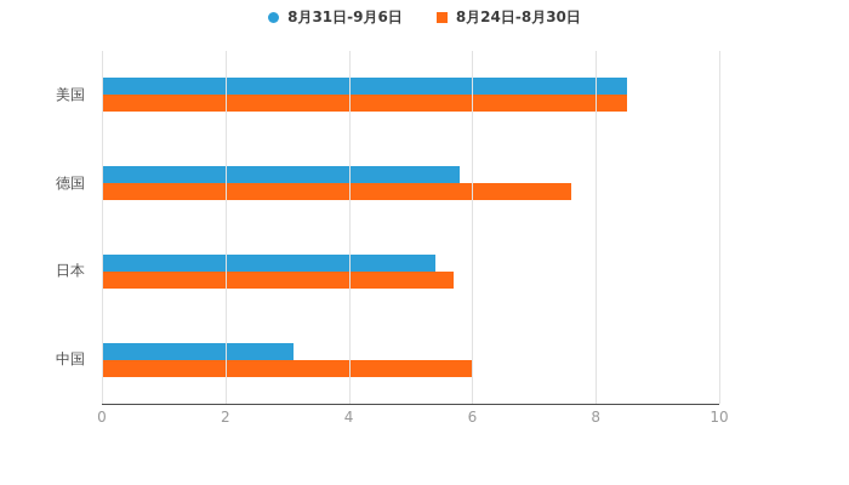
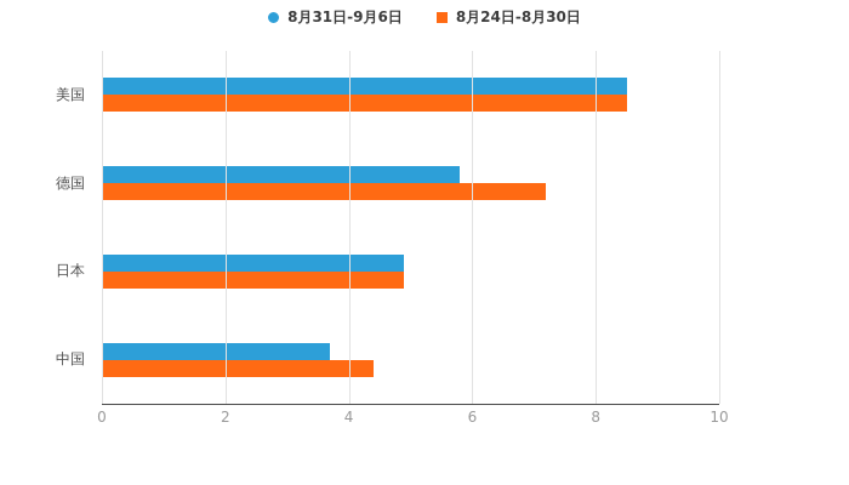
8月24日-8月30日/德国: 7.6 -> 7.2
8月31日-9月6日/日本: 5.4 -> 4.9
8月24日-8月30日/日本: 5.7 -> 4.9
8月31日-9月6日/中国: 3.1 -> 3.7
8月24日-8月30日/中国: 6.0 -> 4.4
